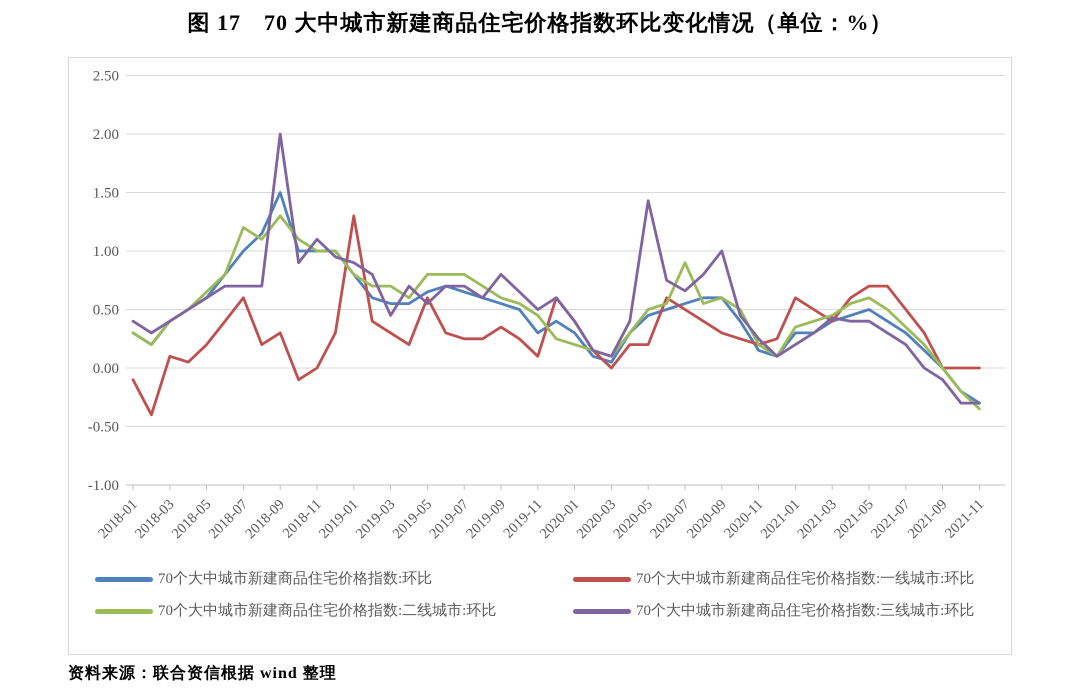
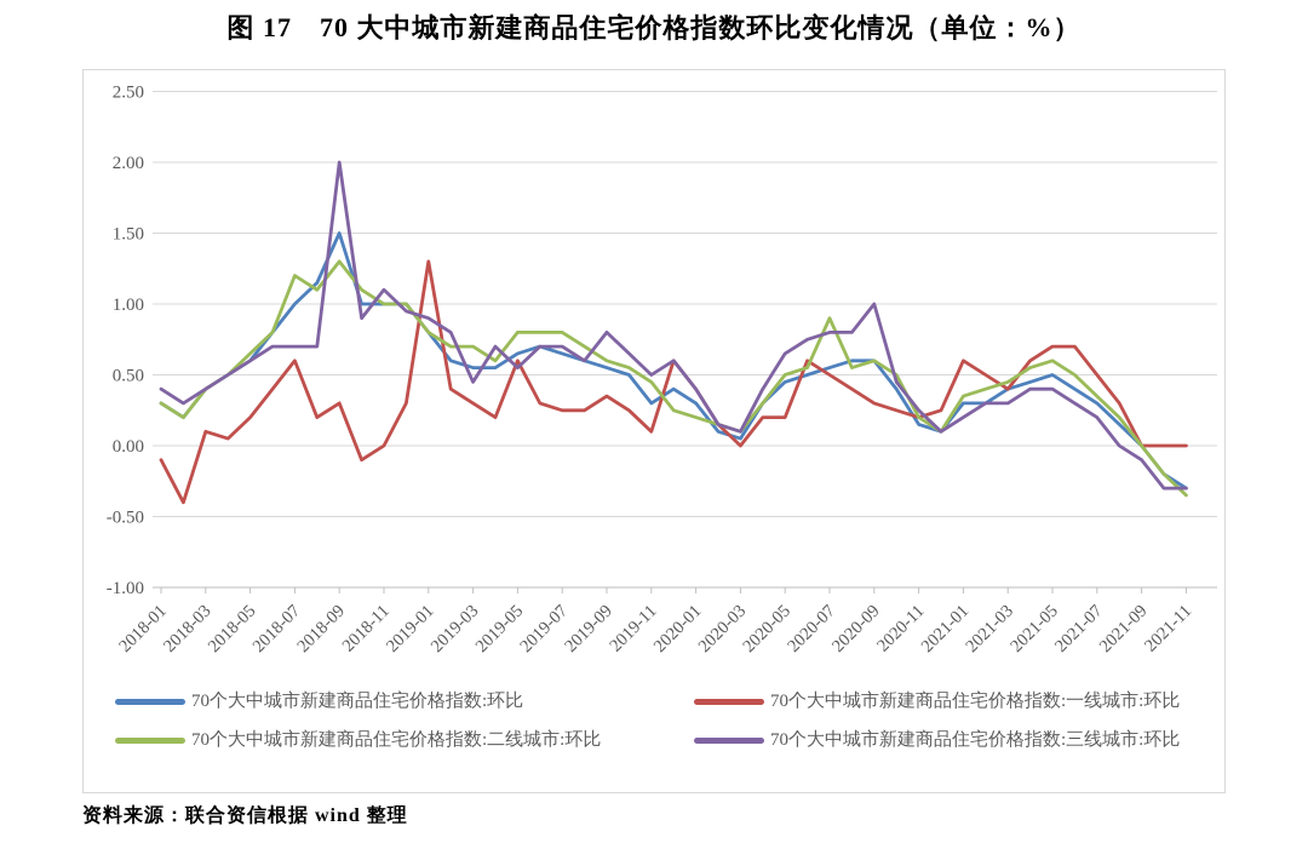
70个大中城市新建商品住宅价格指数:三线城市:环比/2020-05: 1.43 -> 0.65
70个大中城市新建商品住宅价格指数:三线城市:环比/2020-07: 0.66 -> 0.80
70个大中城市新建商品住宅价格指数:三线城市:环比/2021-03: 0.43 -> 0.30
